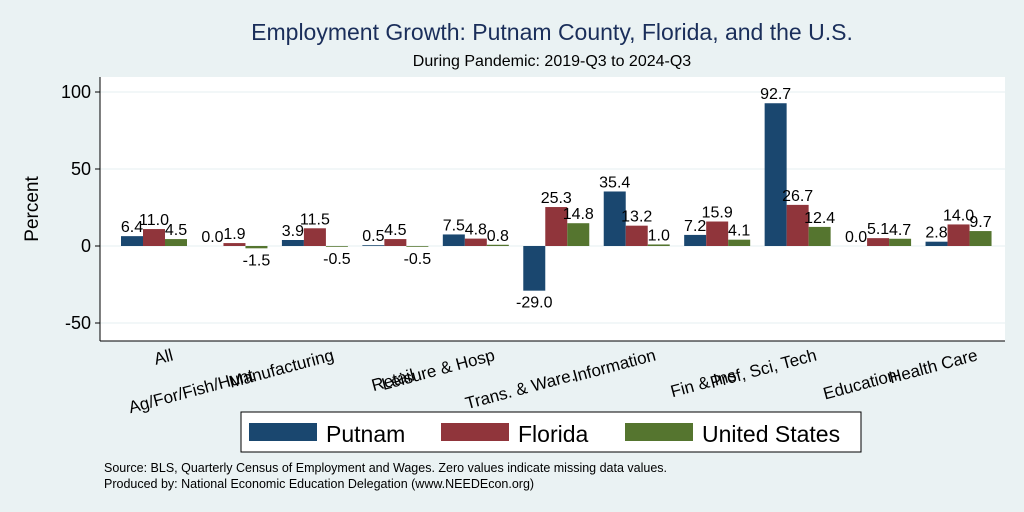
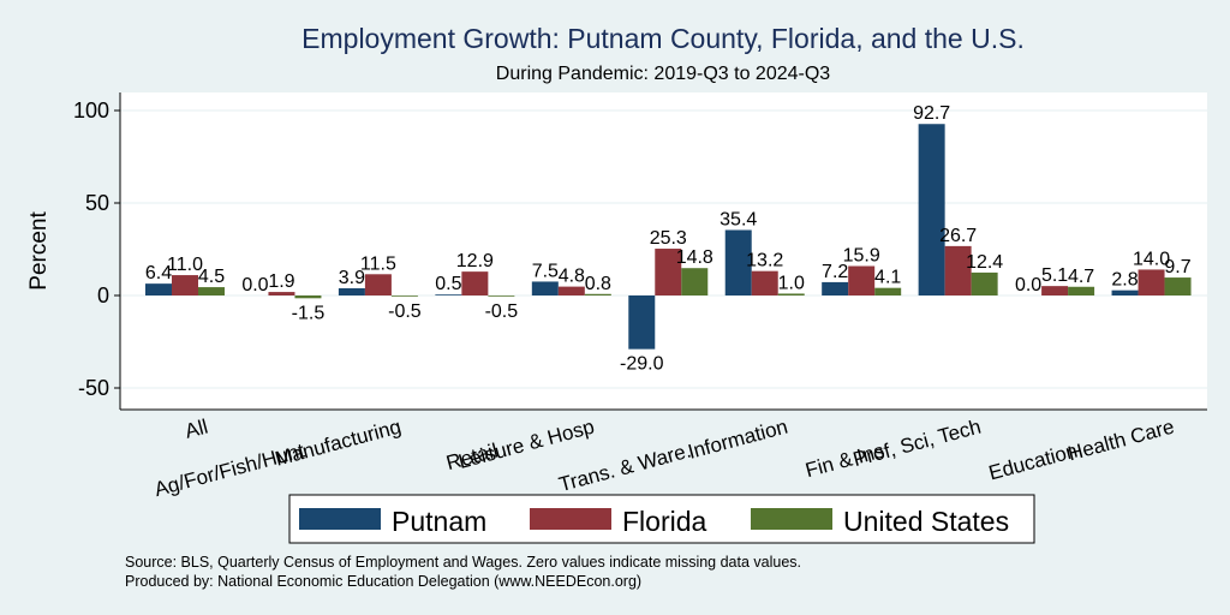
Florida/Retail: 4.5 -> 12.9
